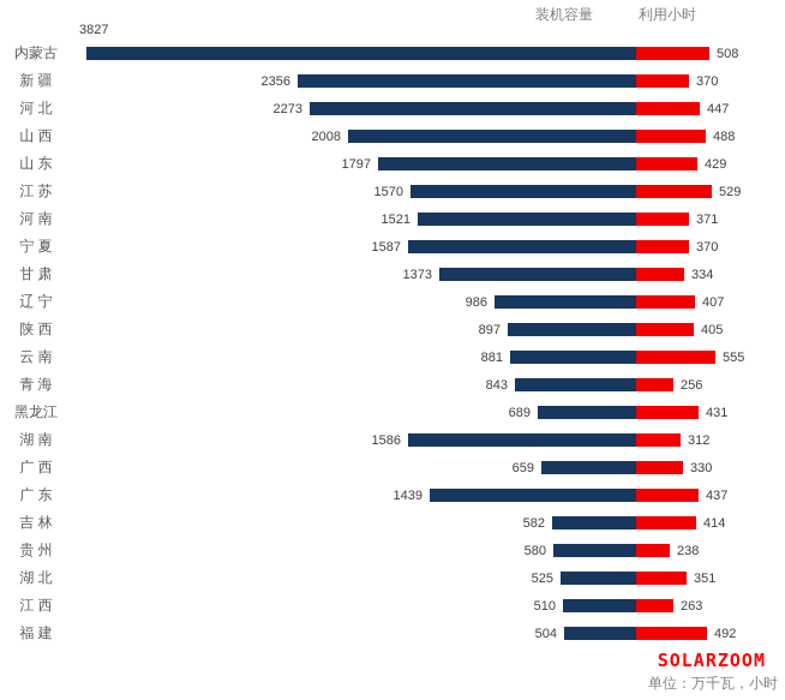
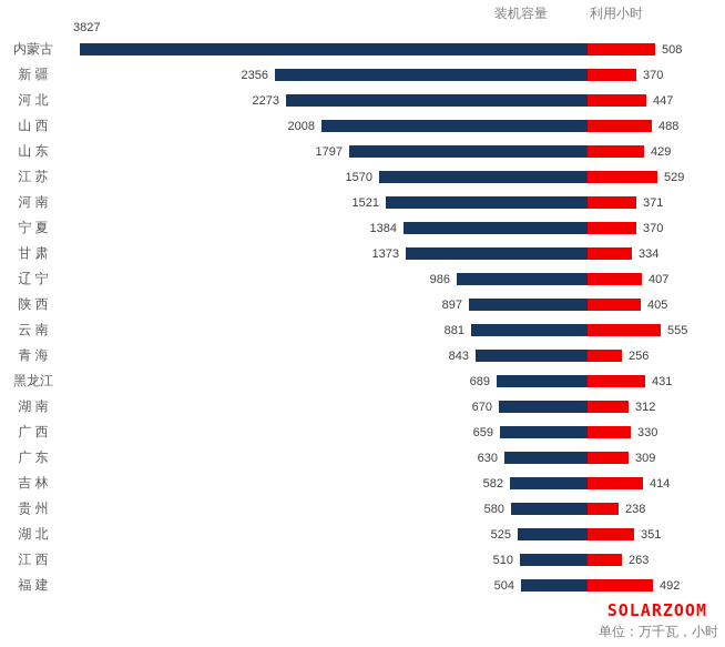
装机容量/宁 夏: 1587 -> 1384
装机容量/湖 南: 1586 -> 670
装机容量/广 东: 1439 -> 630
利用小时/广 东: 437 -> 309
